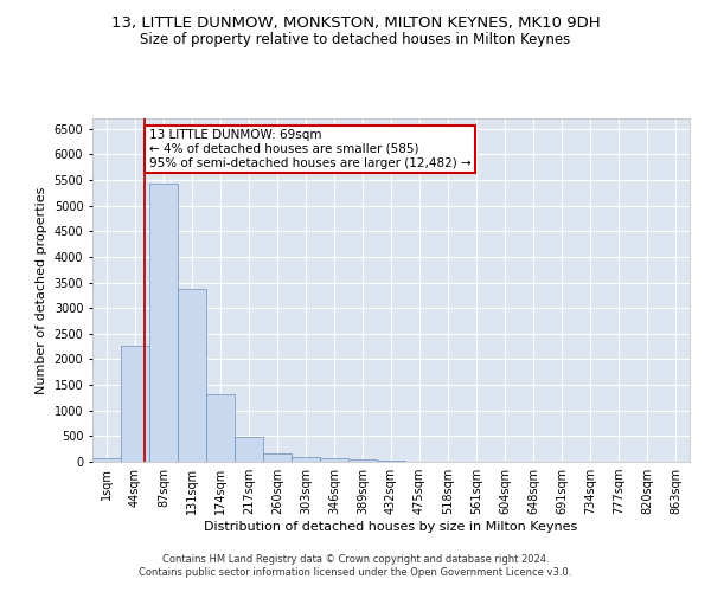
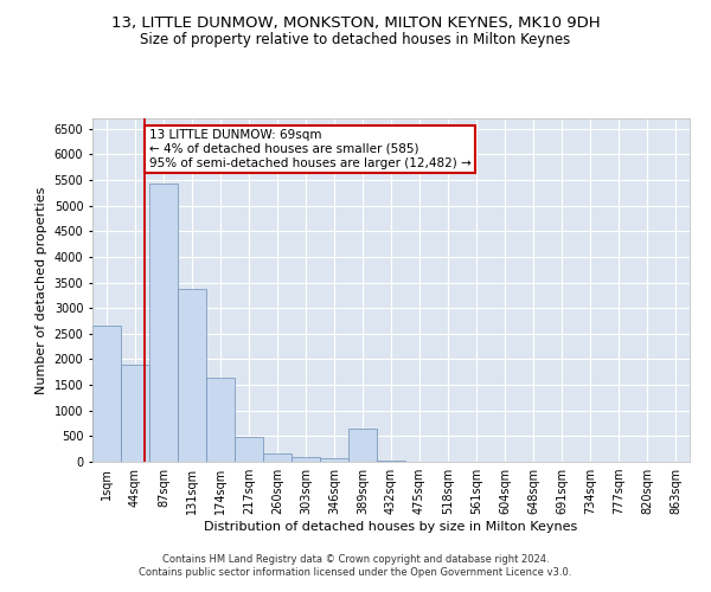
1sqm: 70 -> 2650
44sqm: 2270 -> 1900
174sqm: 1310 -> 1650
389sqm: 50 -> 650
